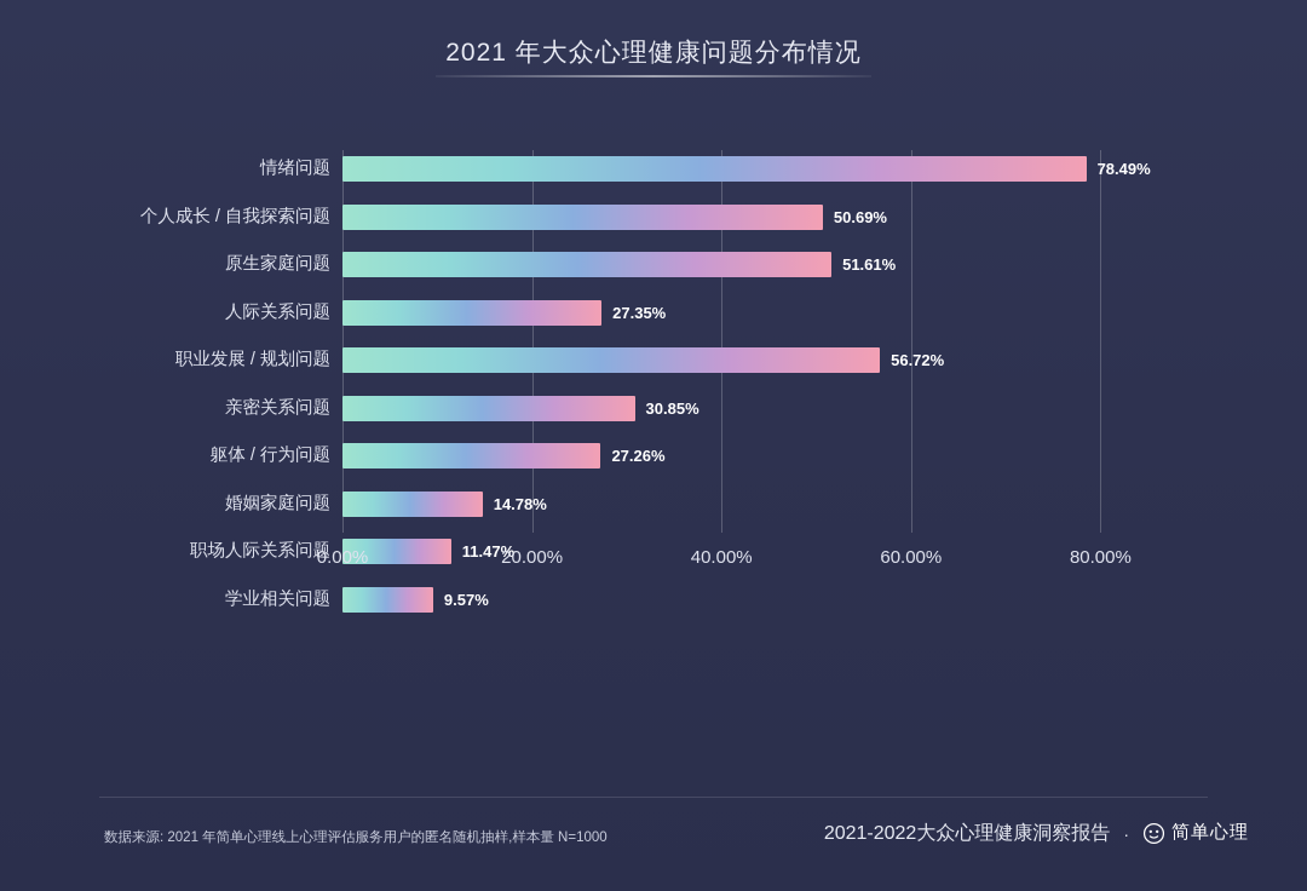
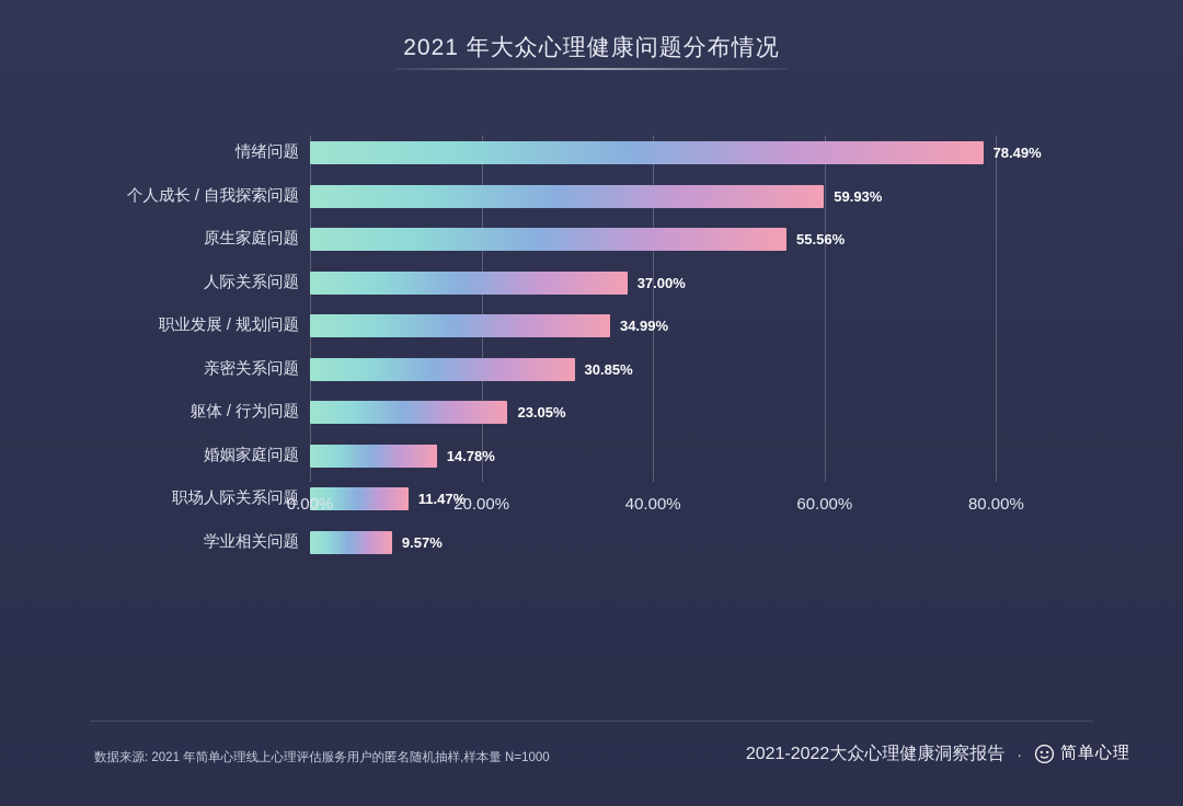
个人成长 / 自我探索问题: 50.69% -> 59.93%
原生家庭问题: 51.61% -> 55.56%
人际关系问题: 27.35% -> 37.00%
职业发展 / 规划问题: 56.72% -> 34.99%
躯体 / 行为问题: 27.26% -> 23.05%
